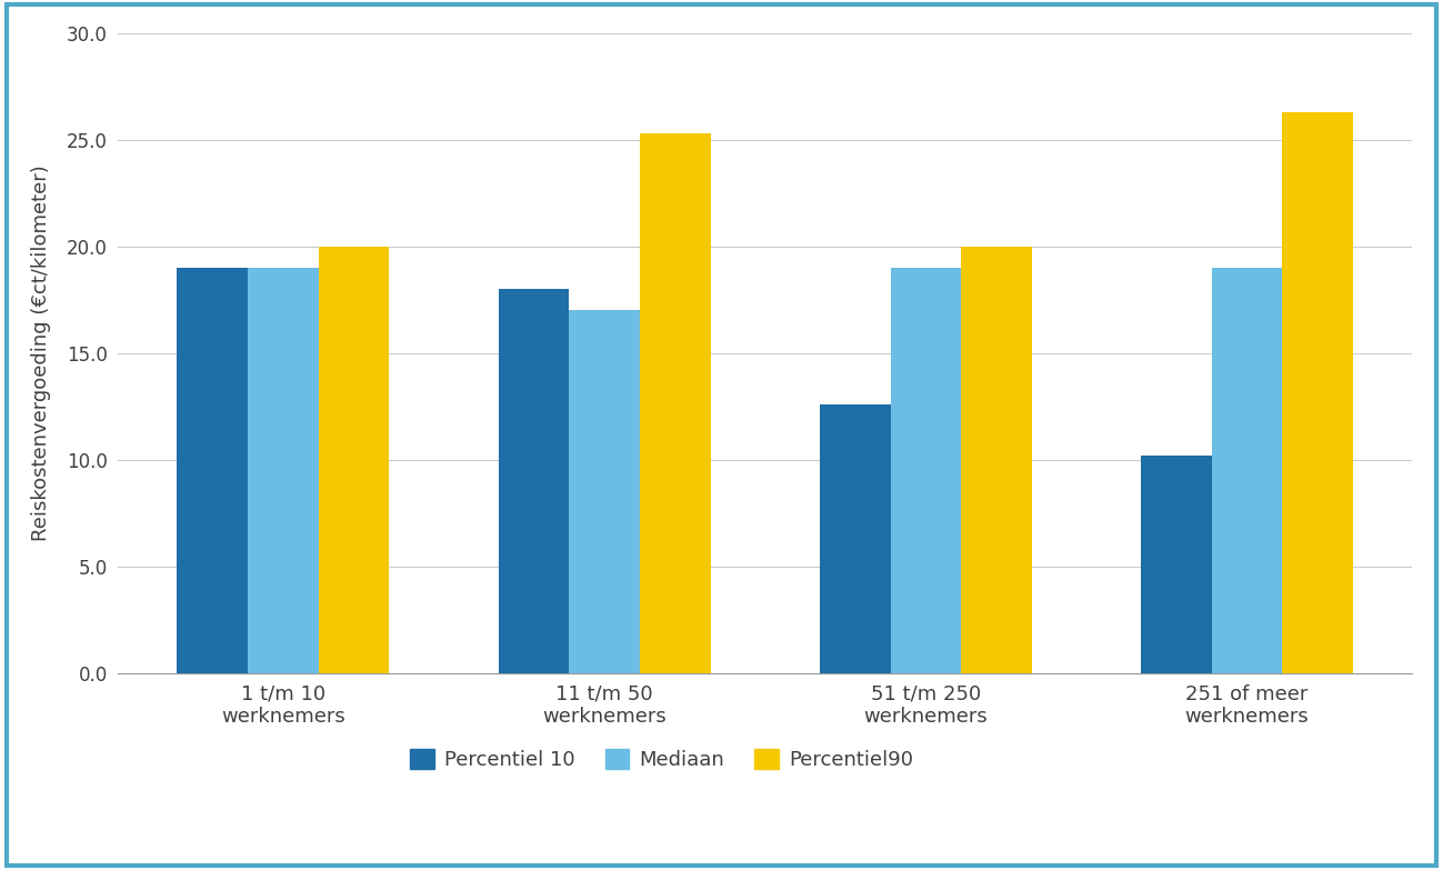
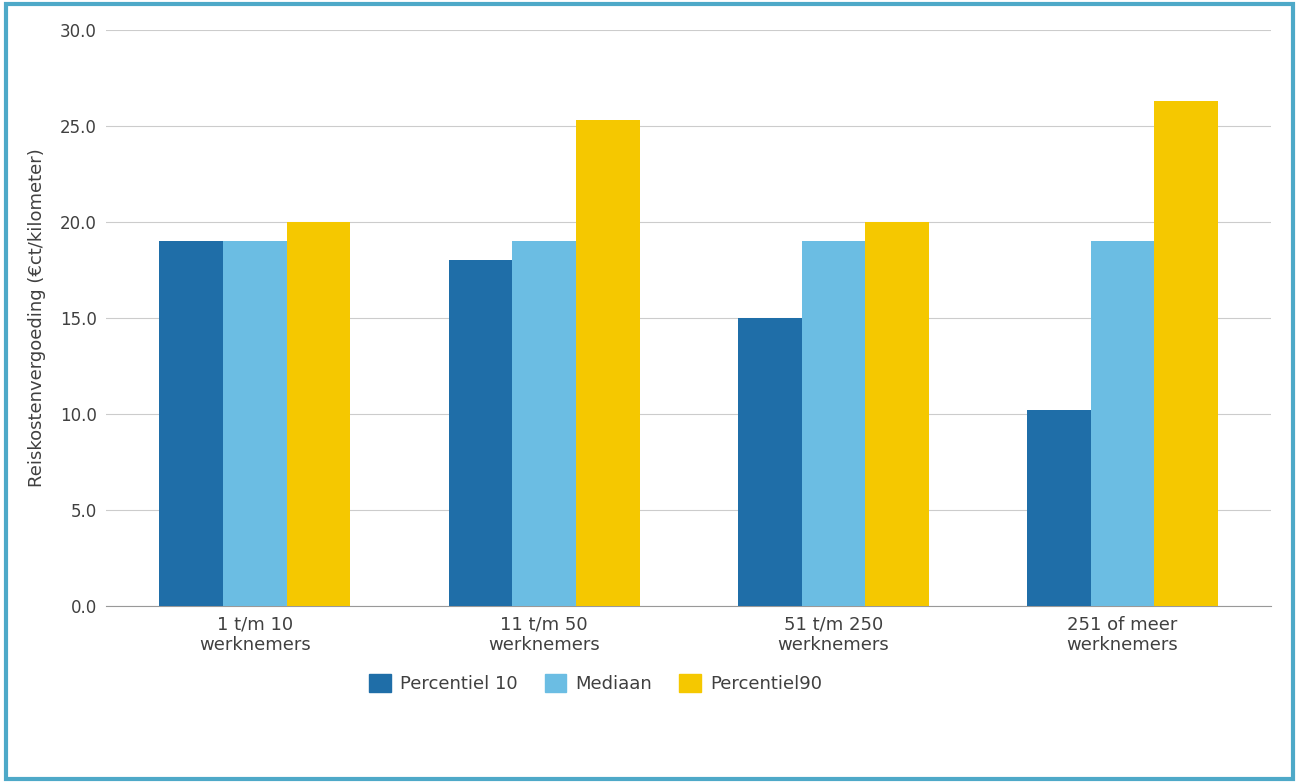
Mediaan/11 t/m 50 werknemers: 17 -> 19
Percentiel 10/51 t/m 250 werknemers: 12.6 -> 15.0
